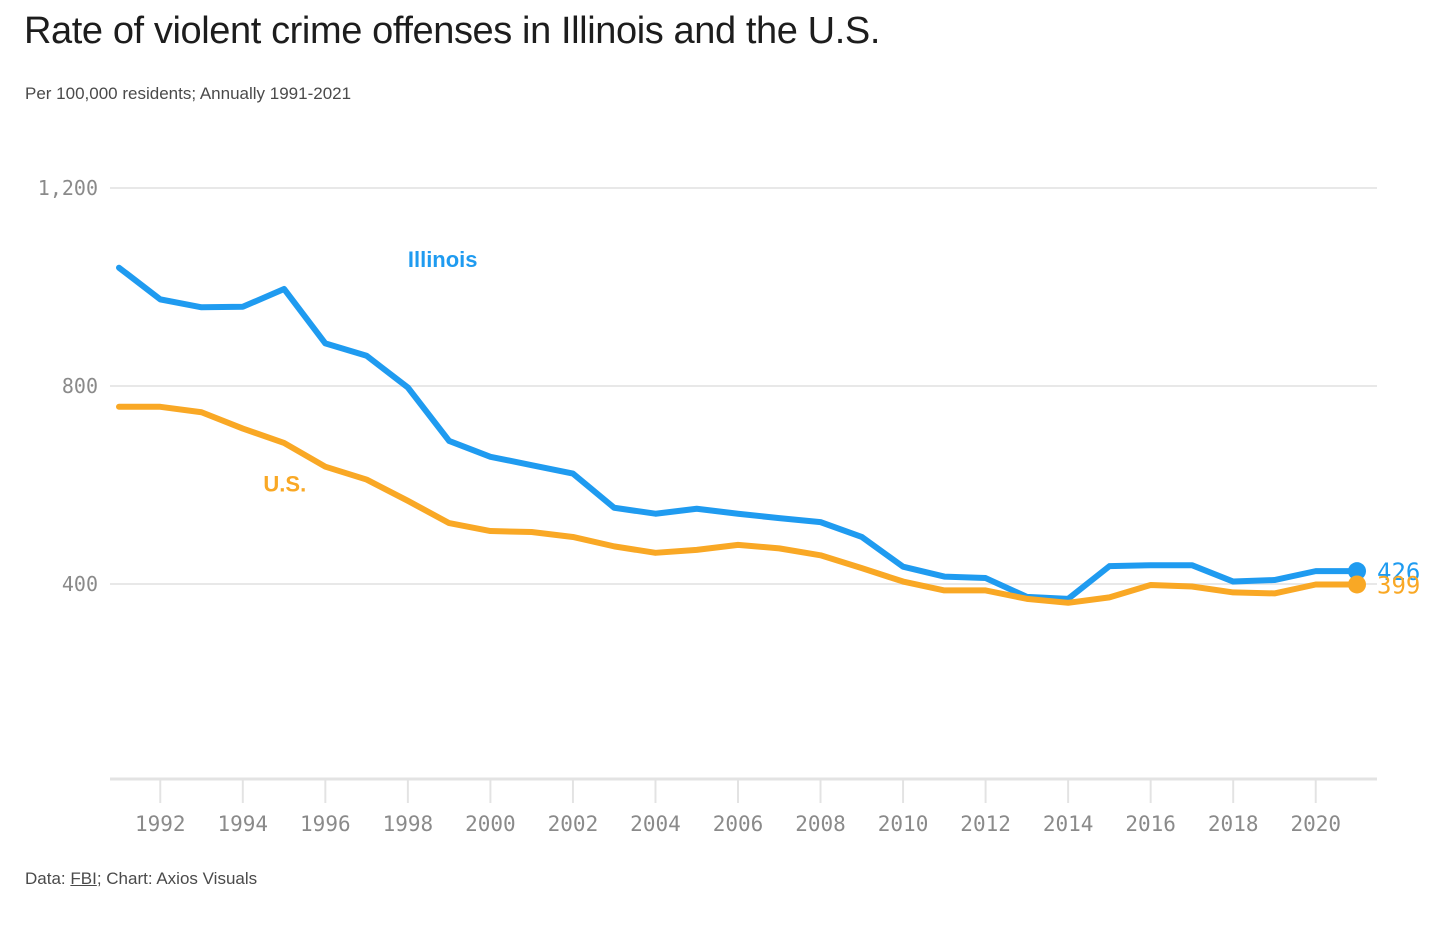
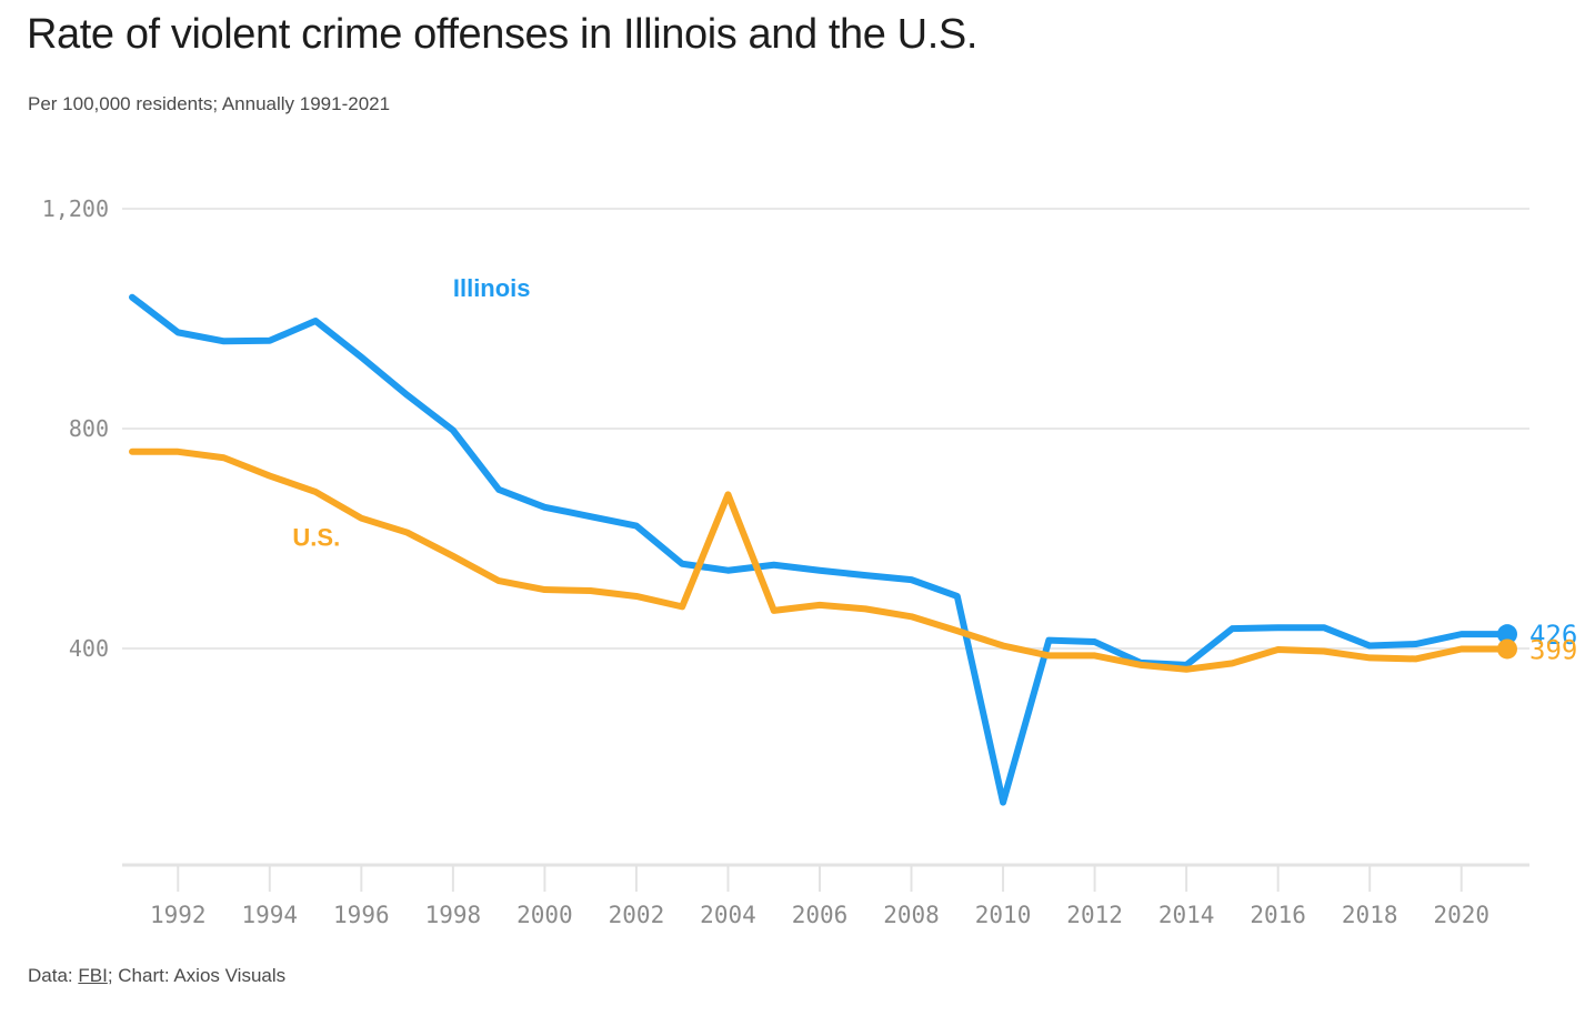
Illinois/1996: 890 -> 930
U.S./2004: 460 -> 680
Illinois/2010: 440 -> 120
